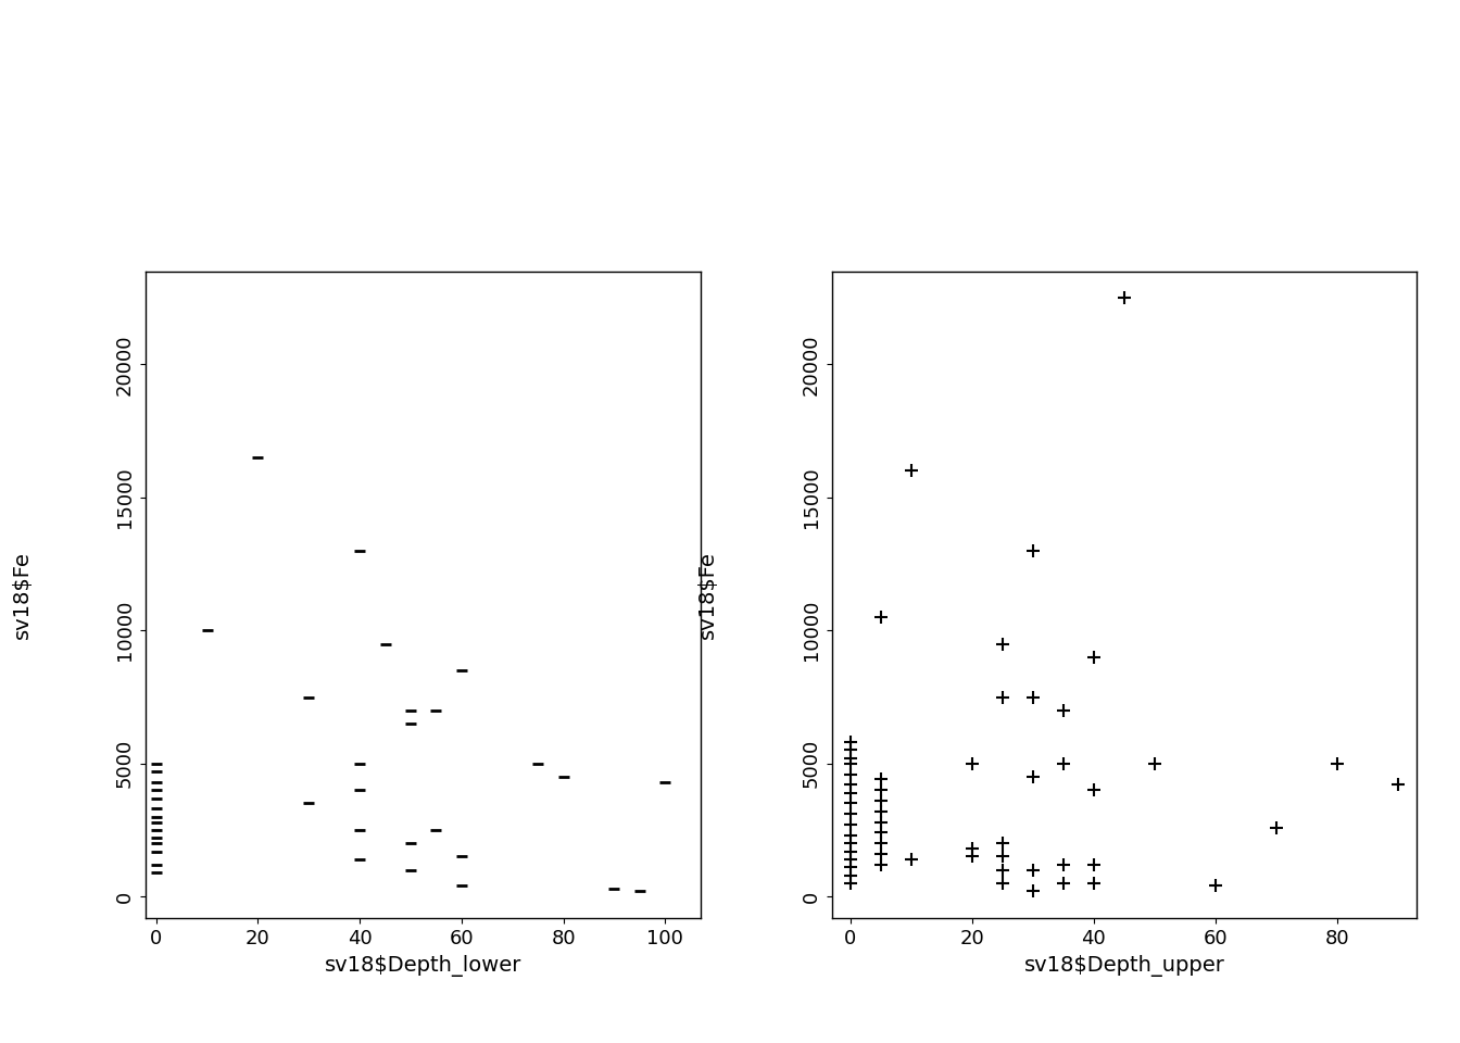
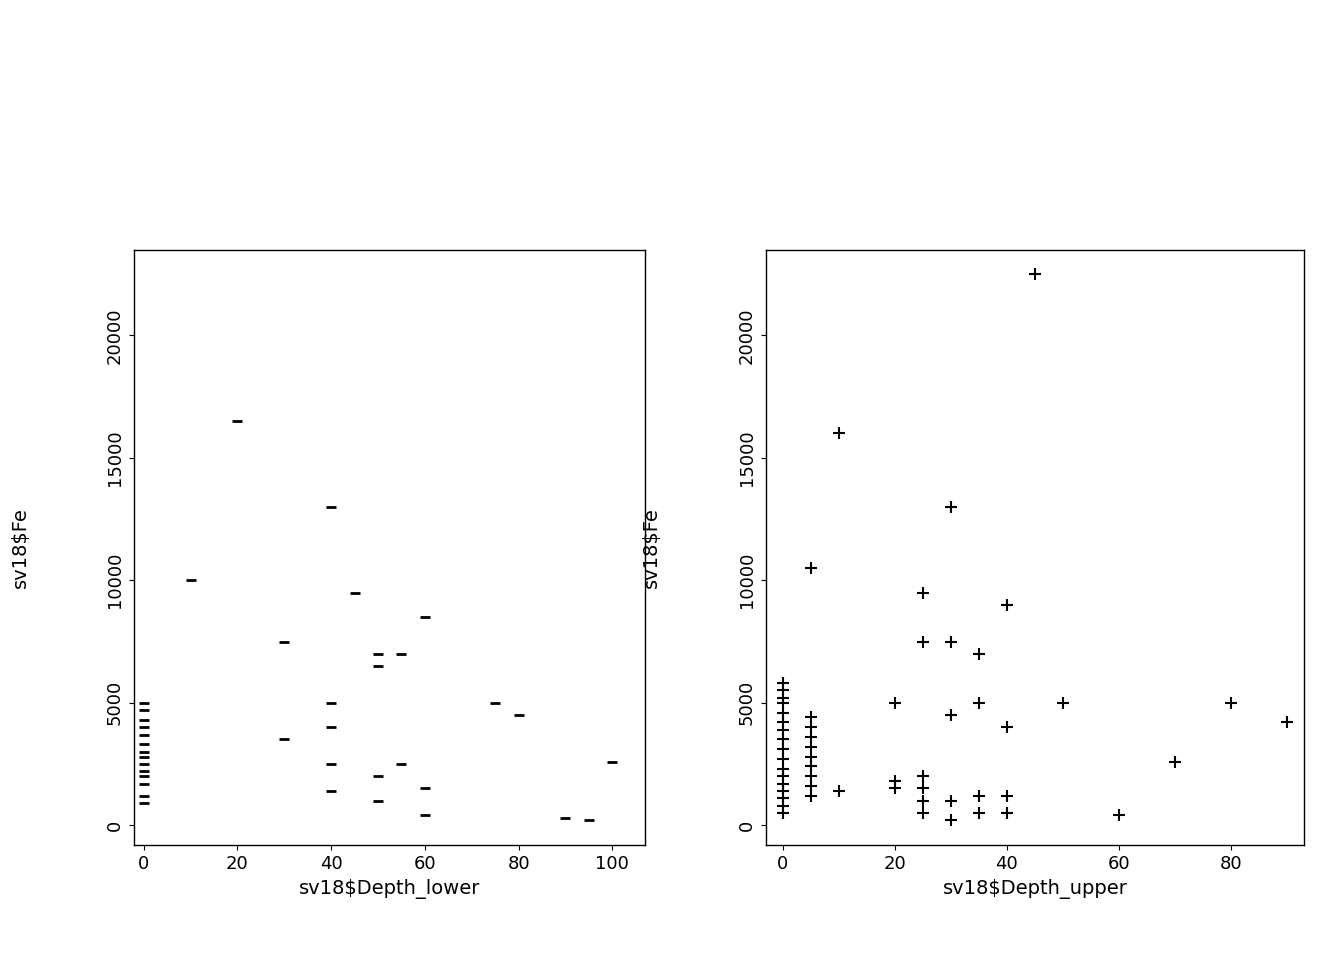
100: 4300 -> 2600
